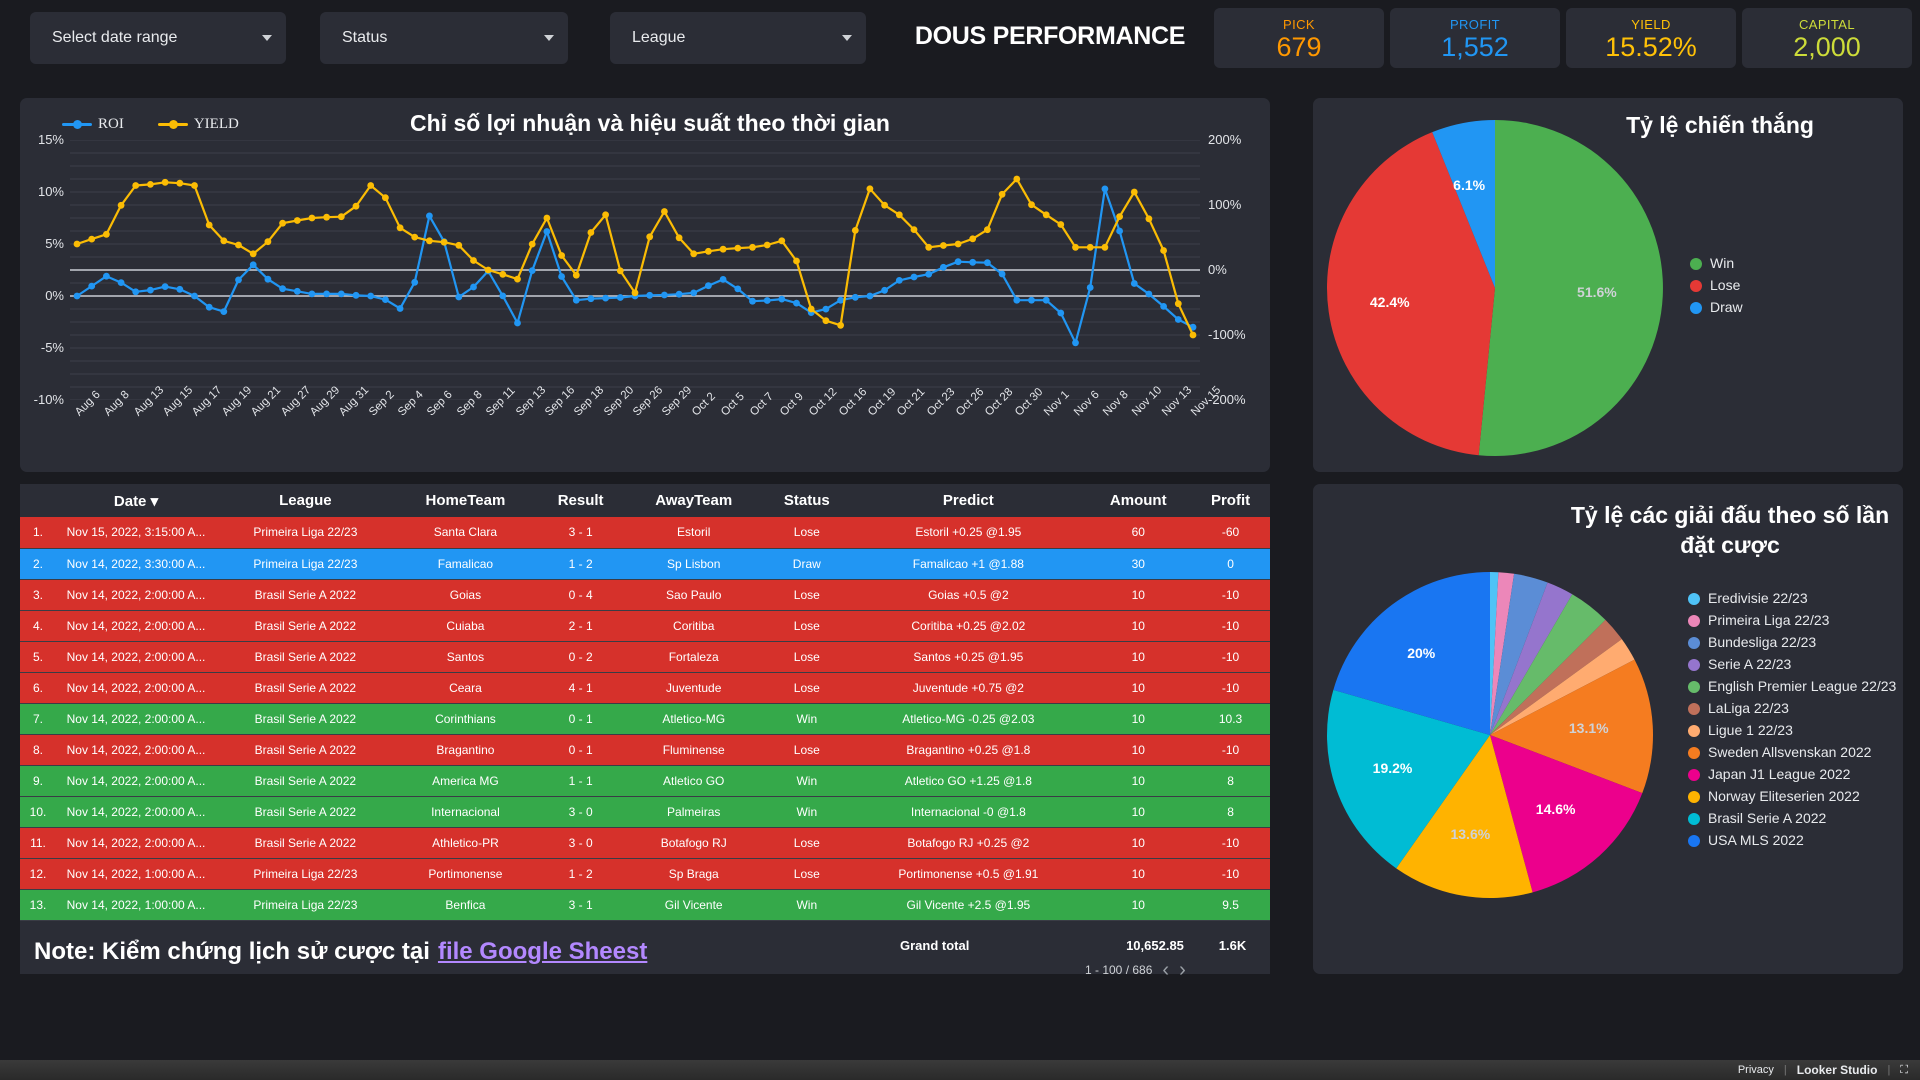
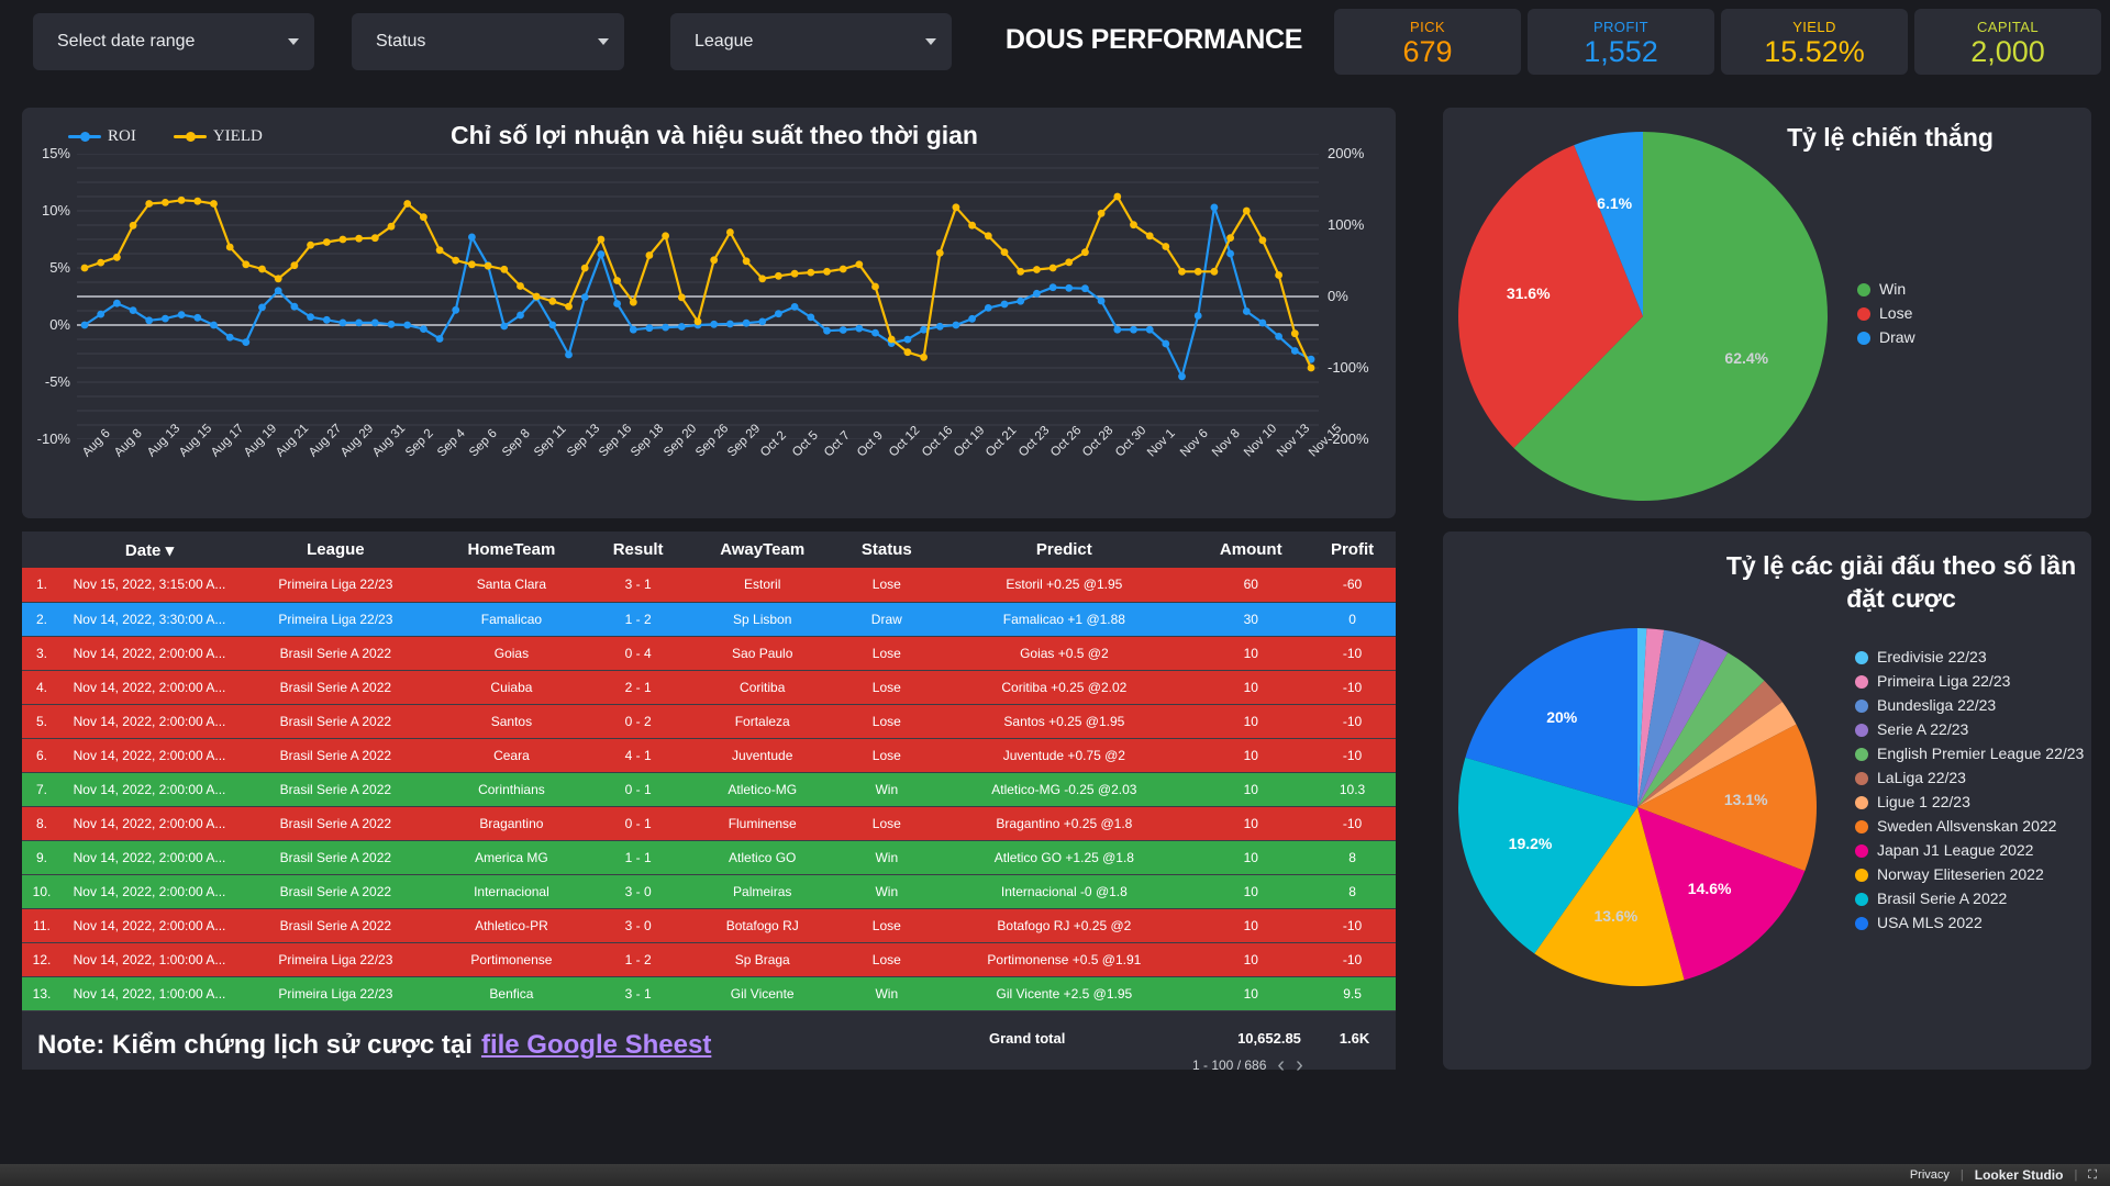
Tỷ lệ chiến thắng/Win: 51.6% -> 62.4%
Tỷ lệ chiến thắng/Lose: 42.4% -> 31.6%
